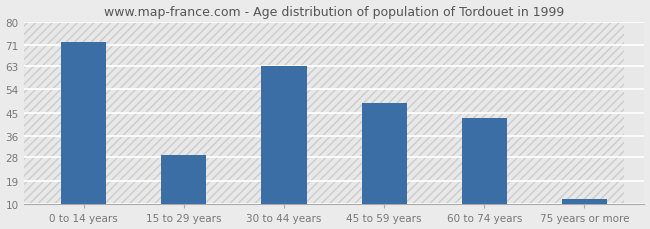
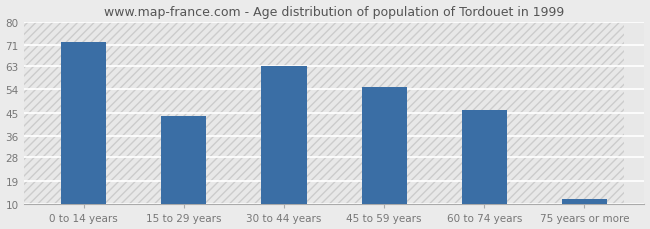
15 to 29 years: 29 -> 44
45 to 59 years: 49 -> 55
60 to 74 years: 43 -> 46
